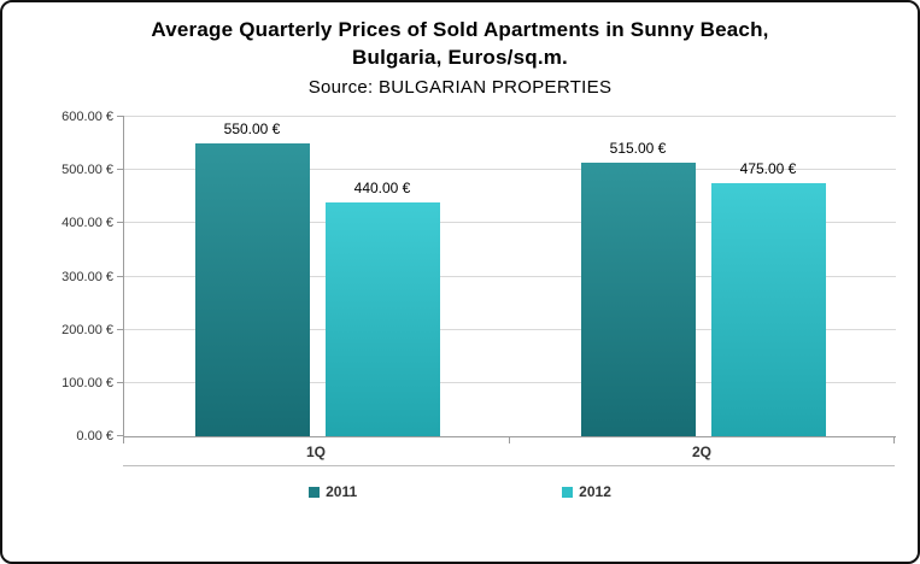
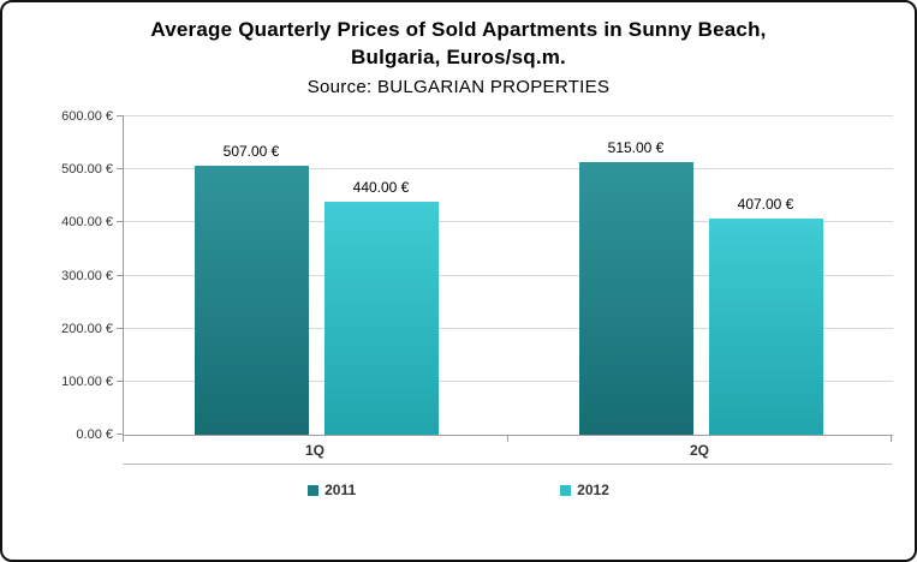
2011/1Q: 550.00 -> 507.00
2012/2Q: 475.00 -> 407.00
